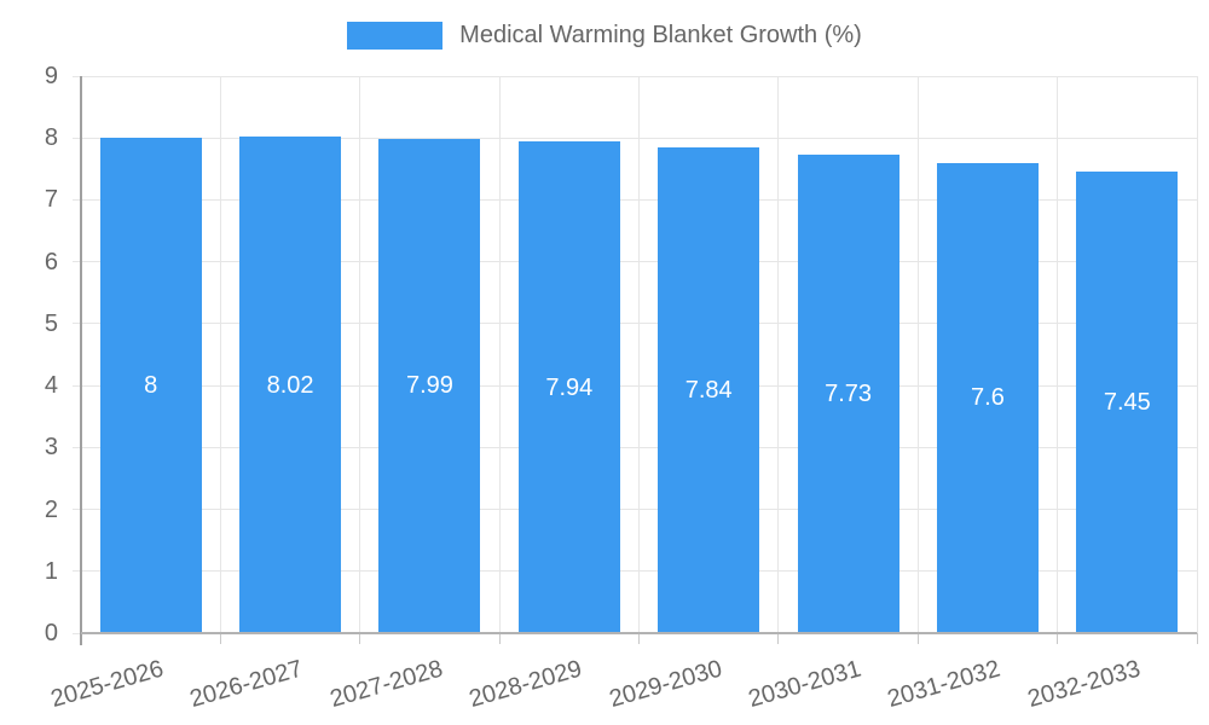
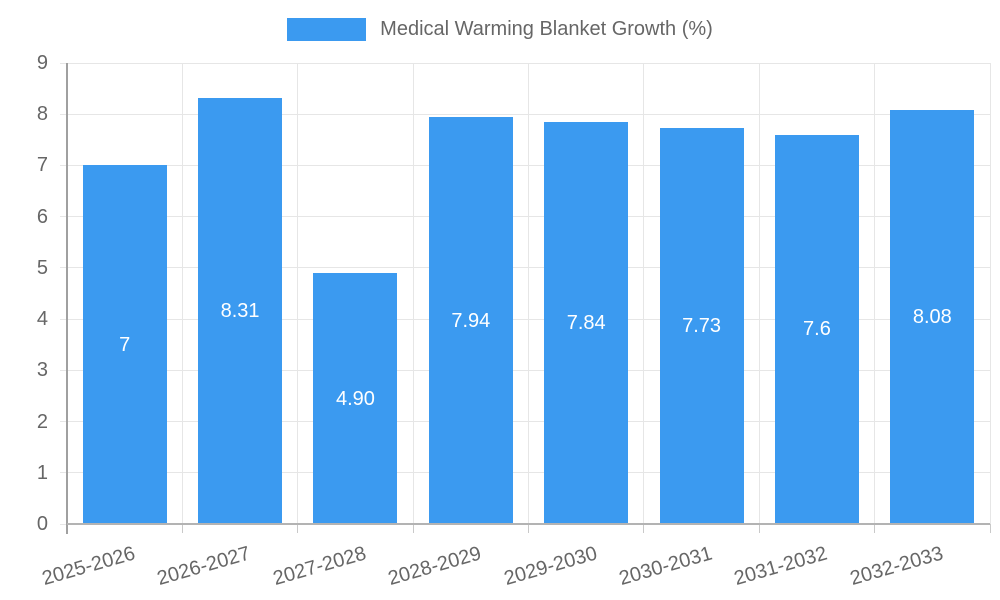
2025-2026: 8 -> 7
2026-2027: 8.02 -> 8.31
2027-2028: 7.99 -> 4.90
2032-2033: 7.45 -> 8.08
